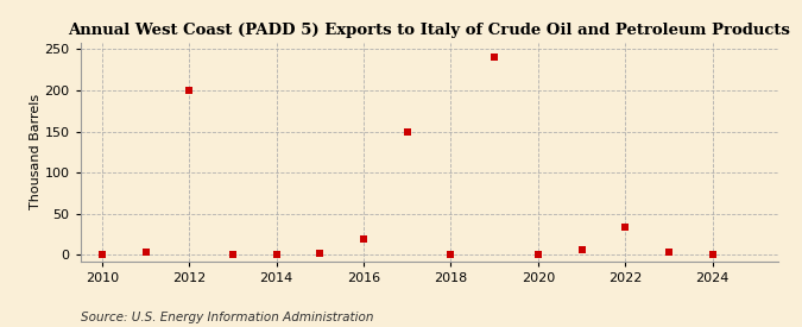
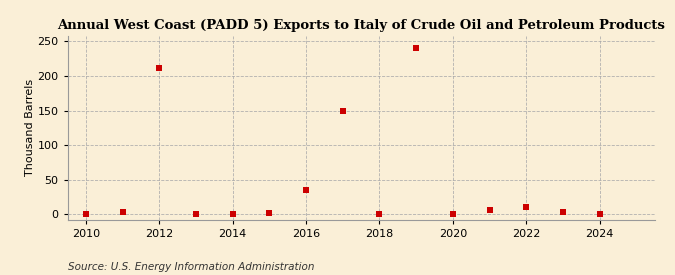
2012: 200 -> 212
2016: 20 -> 36
2022: 34 -> 11
